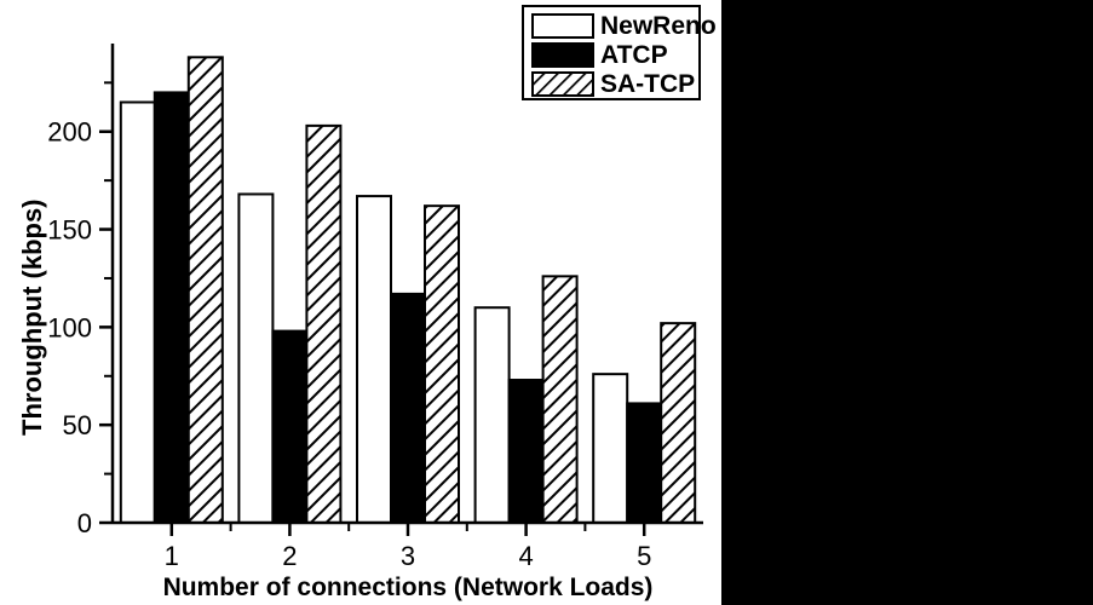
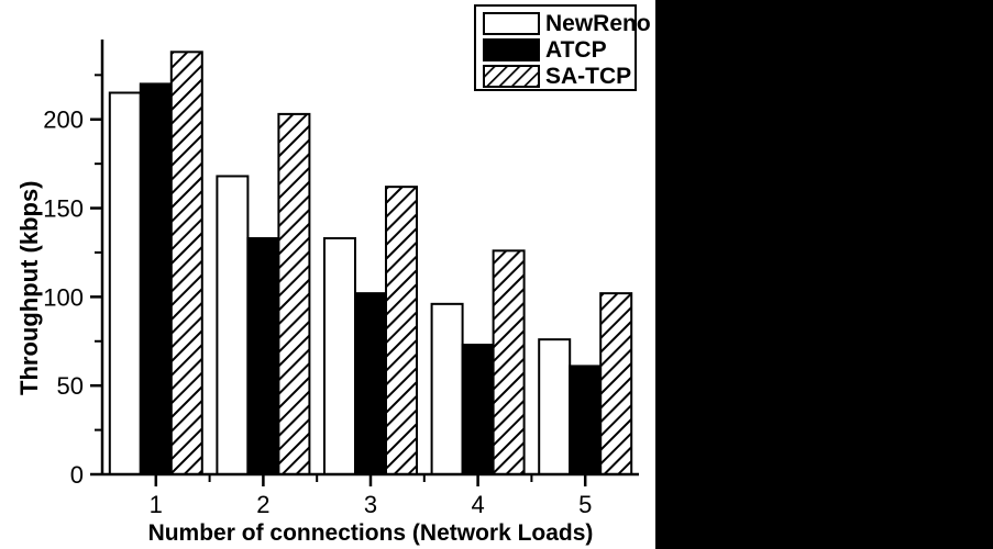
ATCP/2: 98 -> 133
NewReno/3: 167 -> 133
ATCP/3: 117 -> 102
NewReno/4: 110 -> 96
